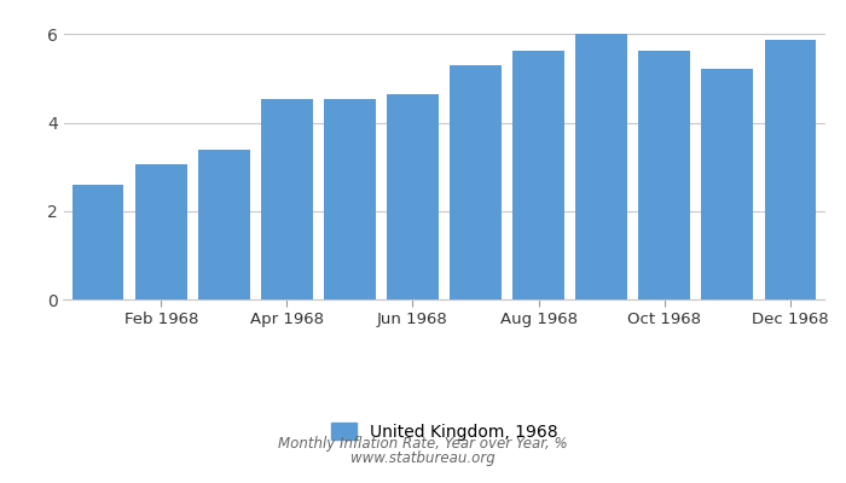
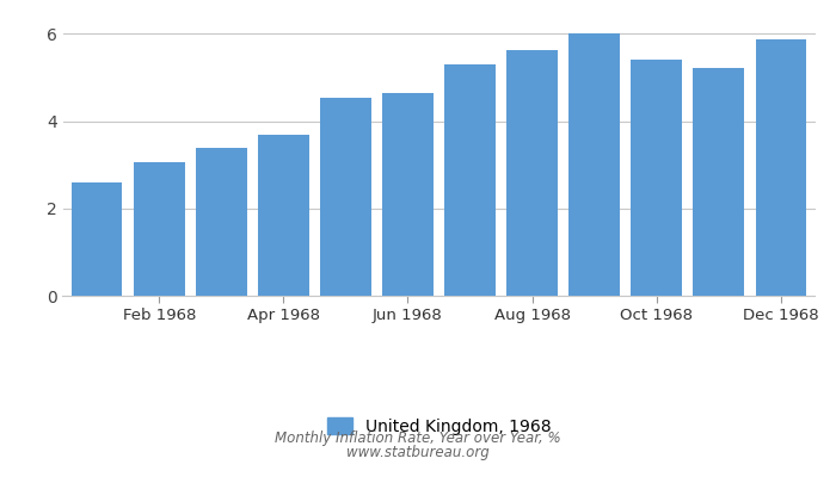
Apr 1968: 4.52 -> 3.70
Oct 1968: 5.63 -> 5.40
